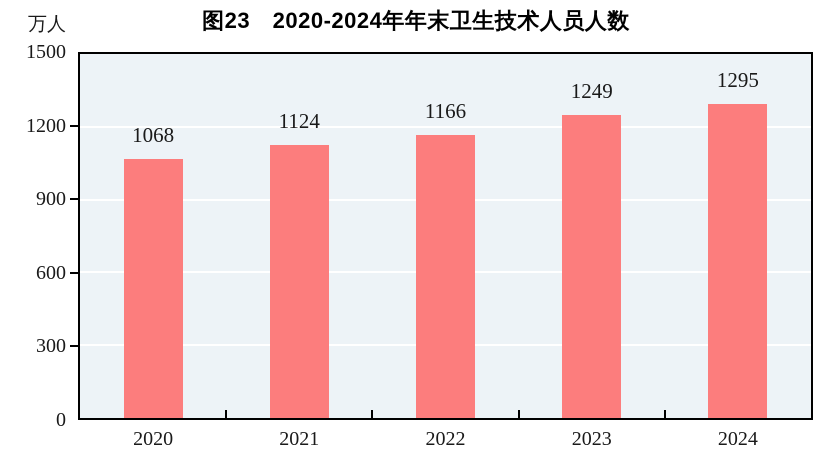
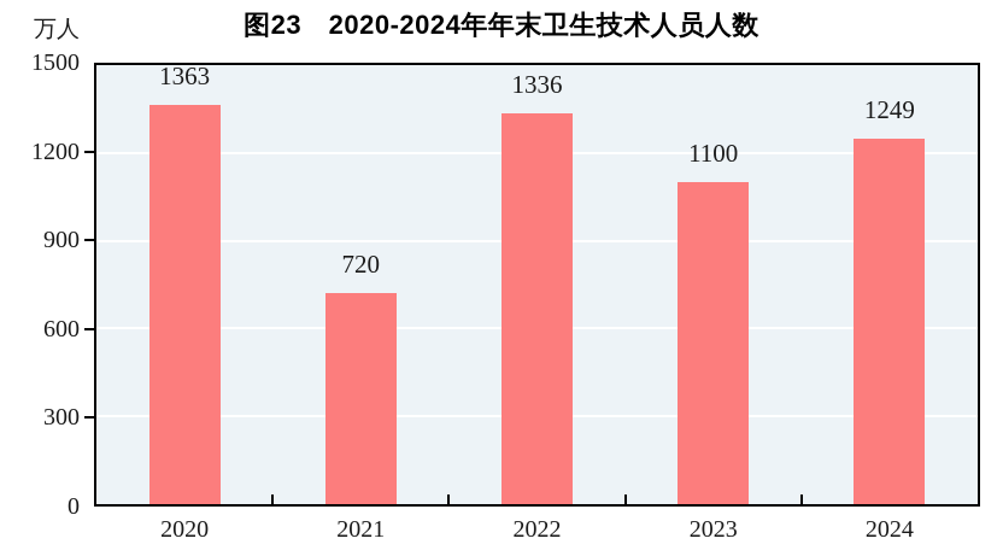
2020: 1068 -> 1363
2021: 1124 -> 720
2022: 1166 -> 1336
2023: 1249 -> 1100
2024: 1295 -> 1249
